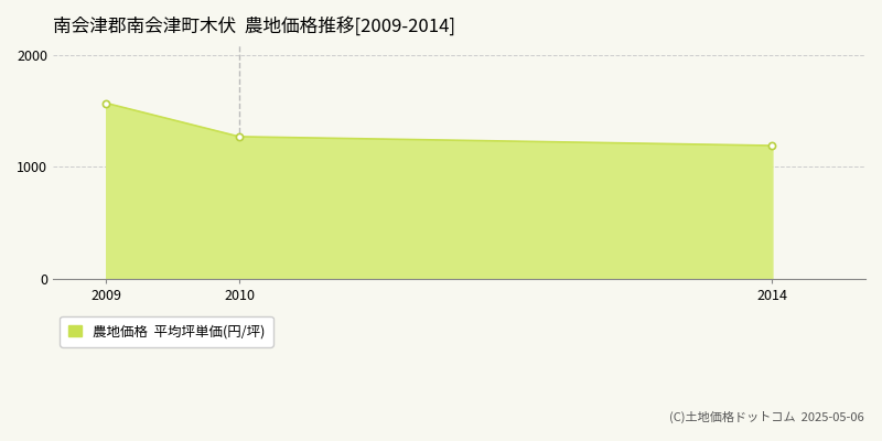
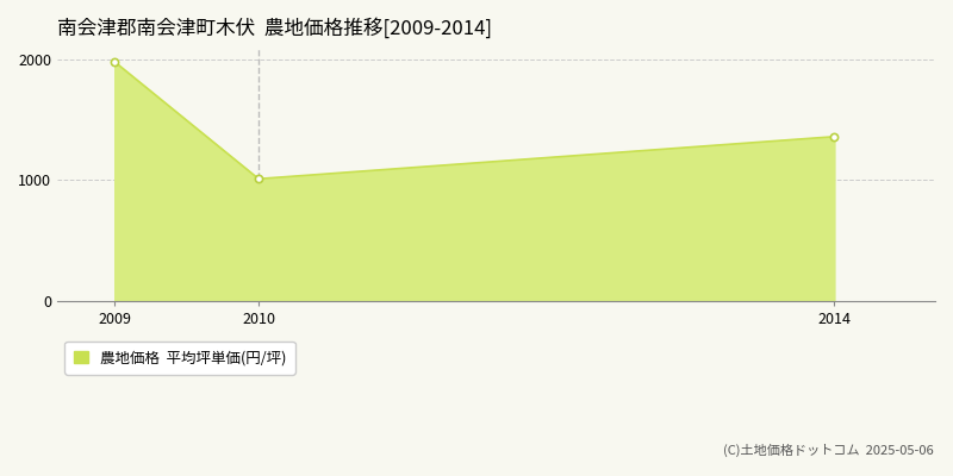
2009: 1570 -> 1980
2010: 1270 -> 1010
2014: 1190 -> 1360
